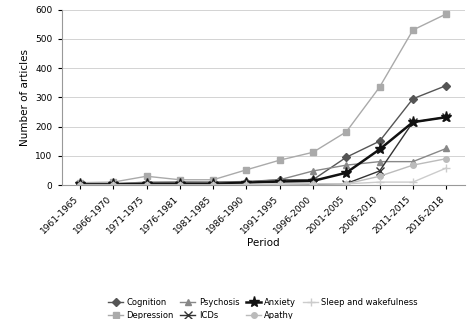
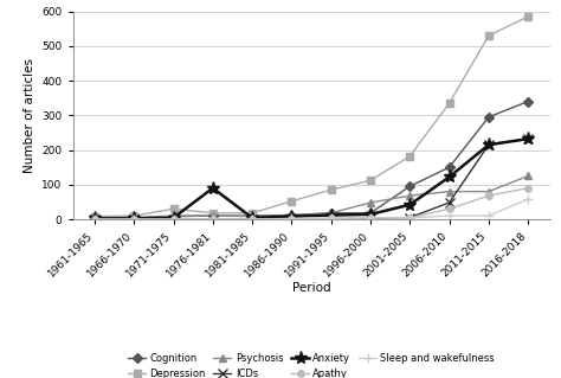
Anxiety/1976-1981: 4 -> 90
